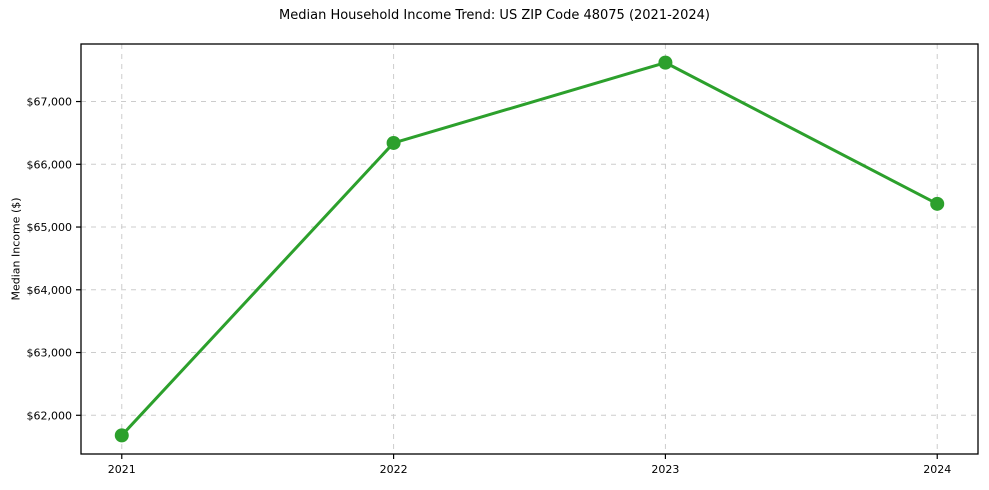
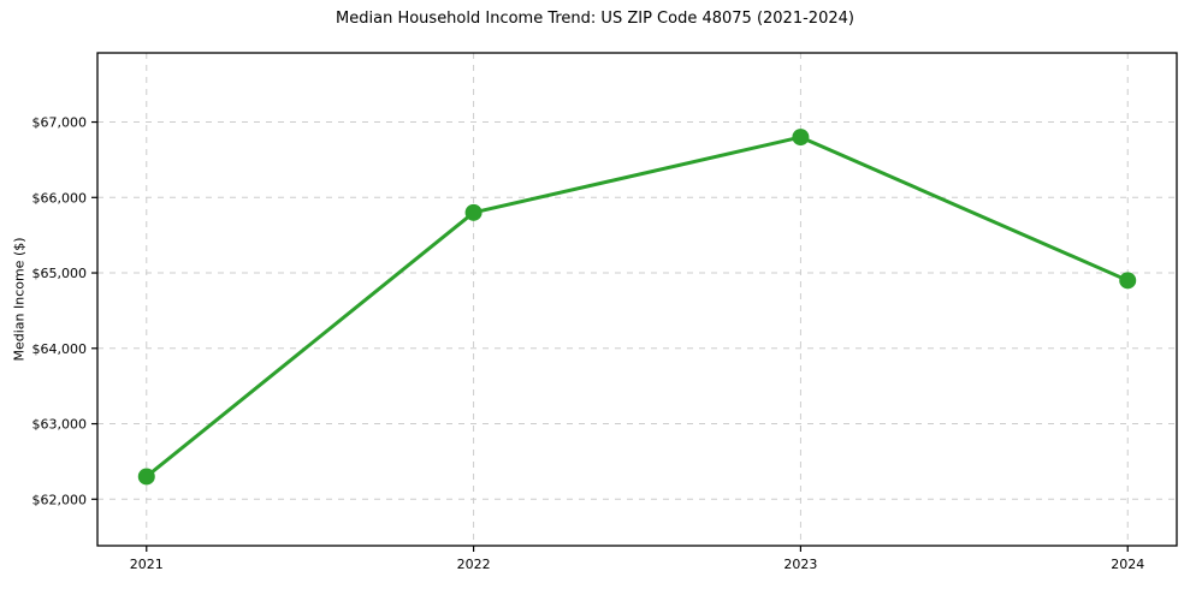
2021: $61700 -> $62300
2022: $66300 -> $65800
2023: $67600 -> $66800
2024: $65400 -> $64900
